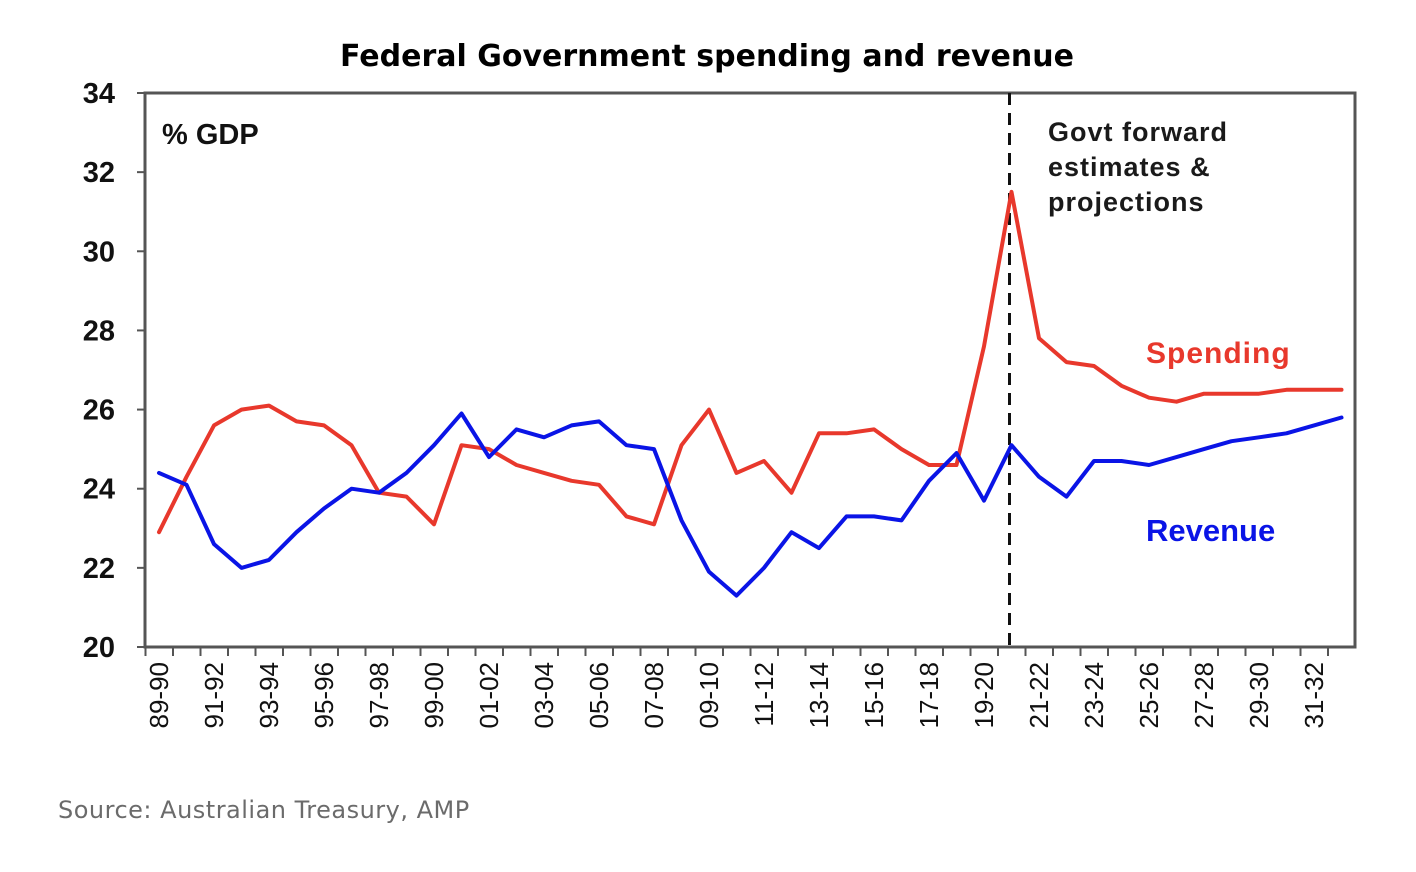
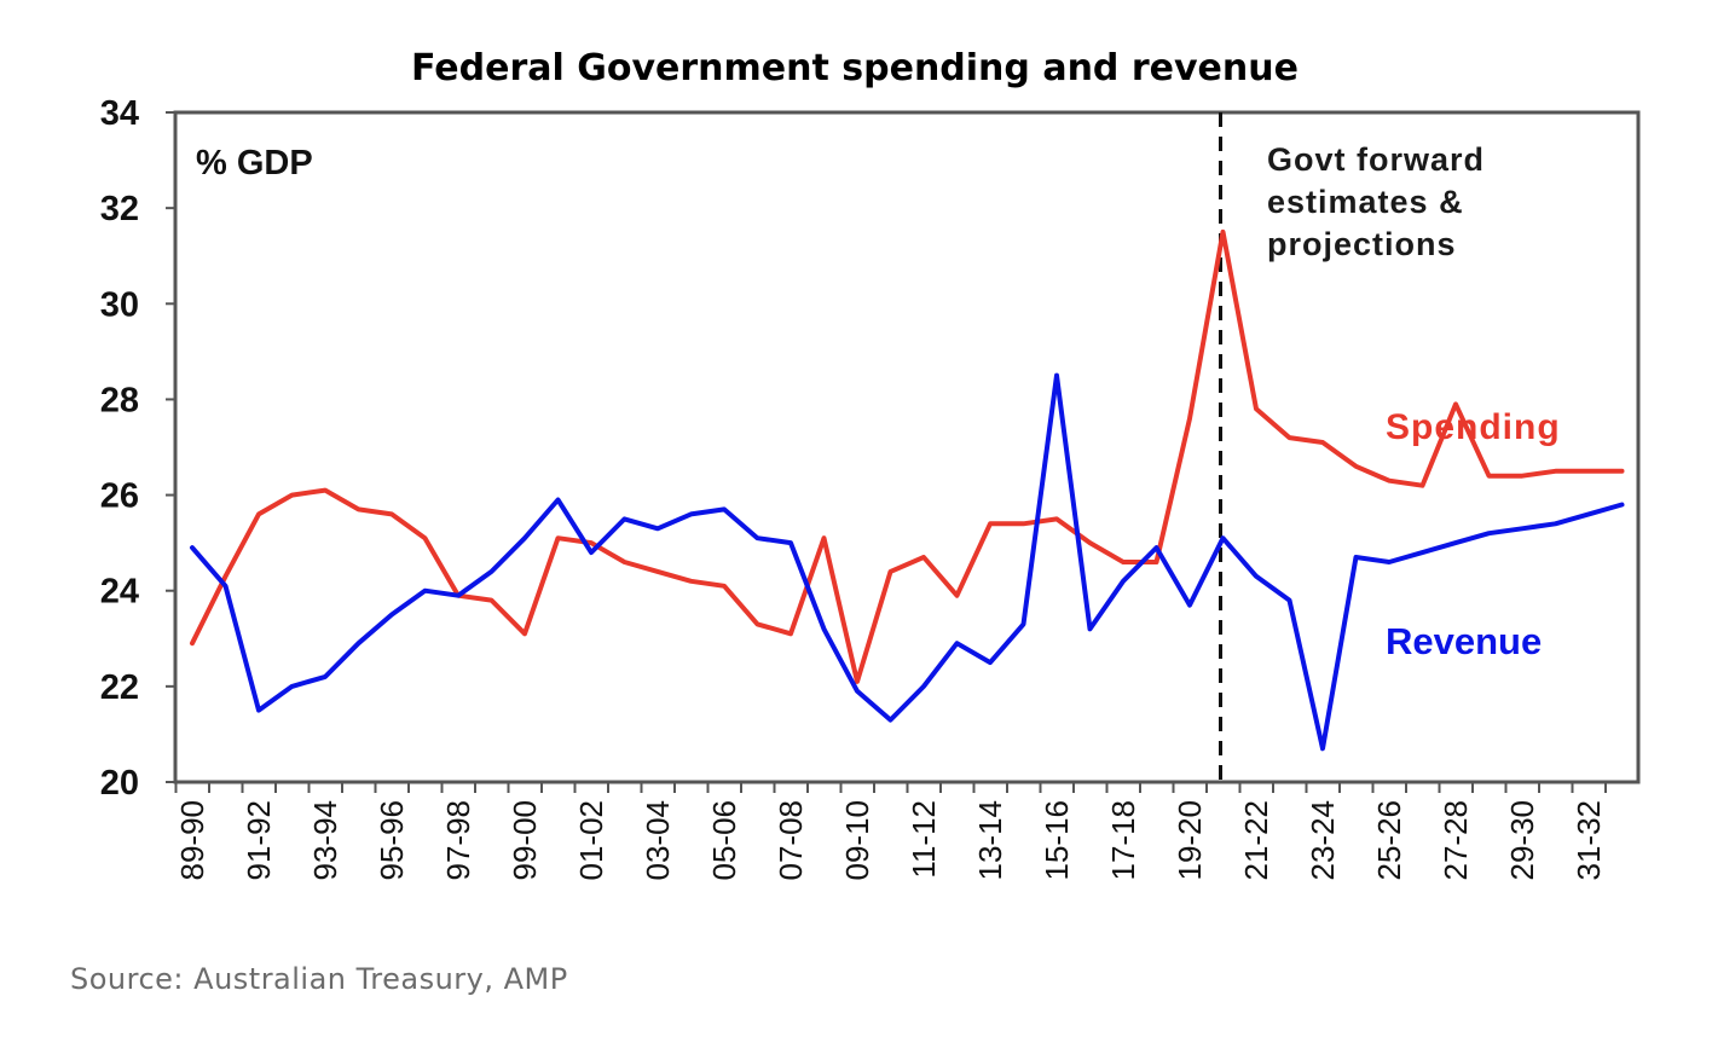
Revenue/89-90: 24.4 -> 24.9
Revenue/91-92: 22.6 -> 21.5
Spending/09-10: 26.0 -> 22.1
Revenue/15-16: 23.3 -> 28.5
Revenue/23-24: 24.7 -> 20.7
Spending/27-28: 26.4 -> 27.9
